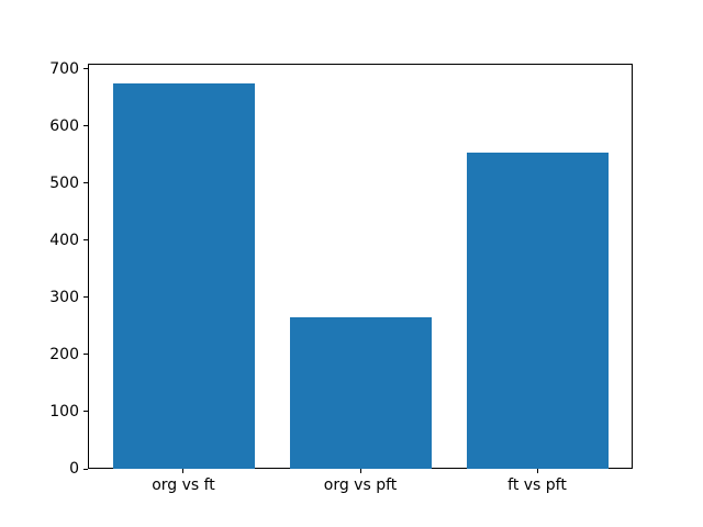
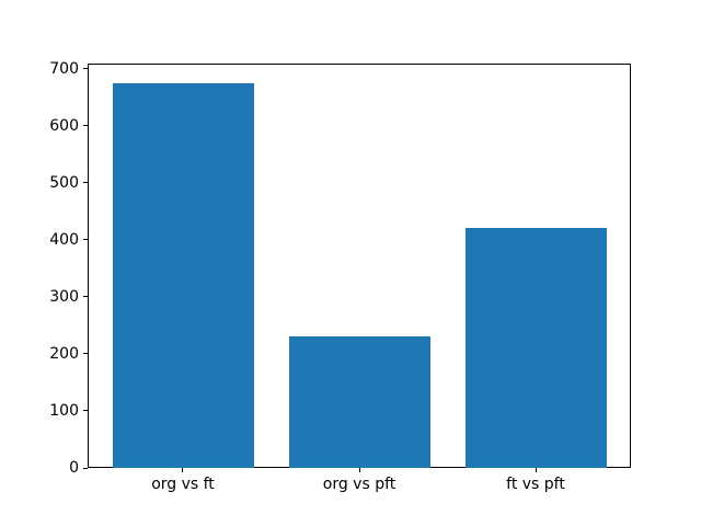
org vs pft: 260 -> 230
ft vs pft: 550 -> 420
